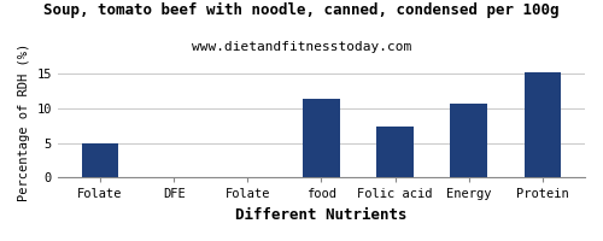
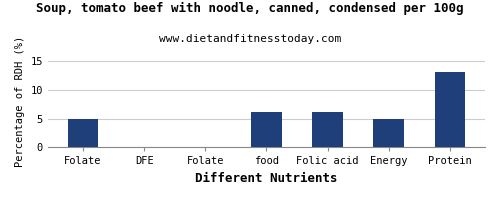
food: 11.4 -> 6.2
Folic acid: 7.4 -> 6.2
Energy: 10.6 -> 5.0
Protein: 15.2 -> 13.0
